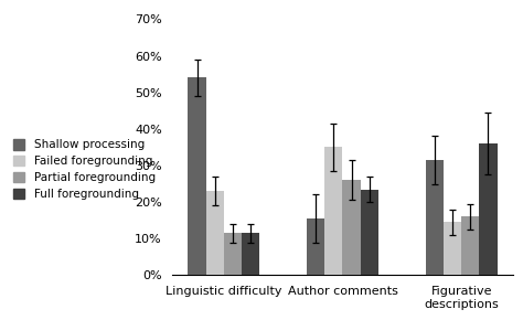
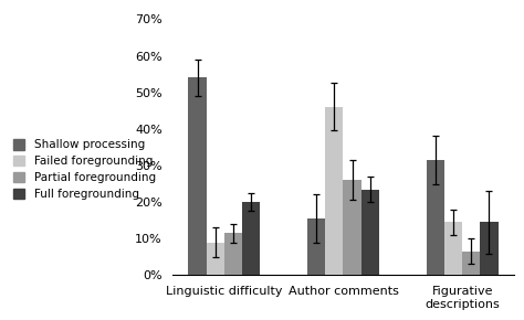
Failed foregrounding/Linguistic difficulty: 23.0% -> 9.0%
Full foregrounding/Linguistic difficulty: 11.5% -> 20.0%
Failed foregrounding/Author comments: 35.0% -> 46.0%
Partial foregrounding/Figurative descriptions: 16.0% -> 6.5%
Full foregrounding/Figurative descriptions: 36.0% -> 14.5%
